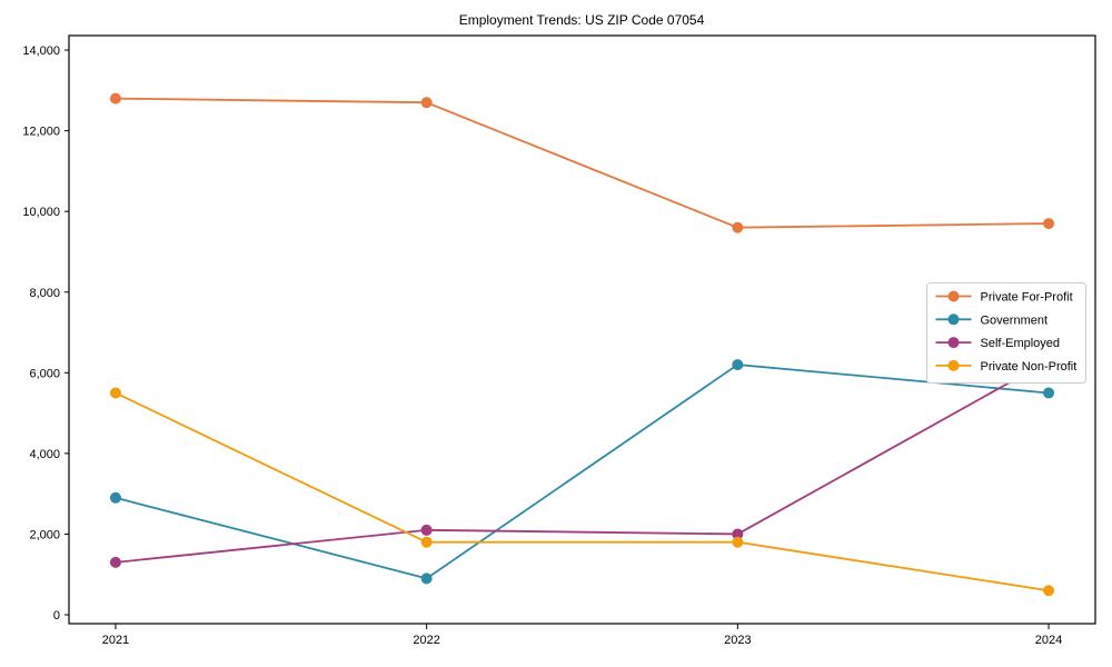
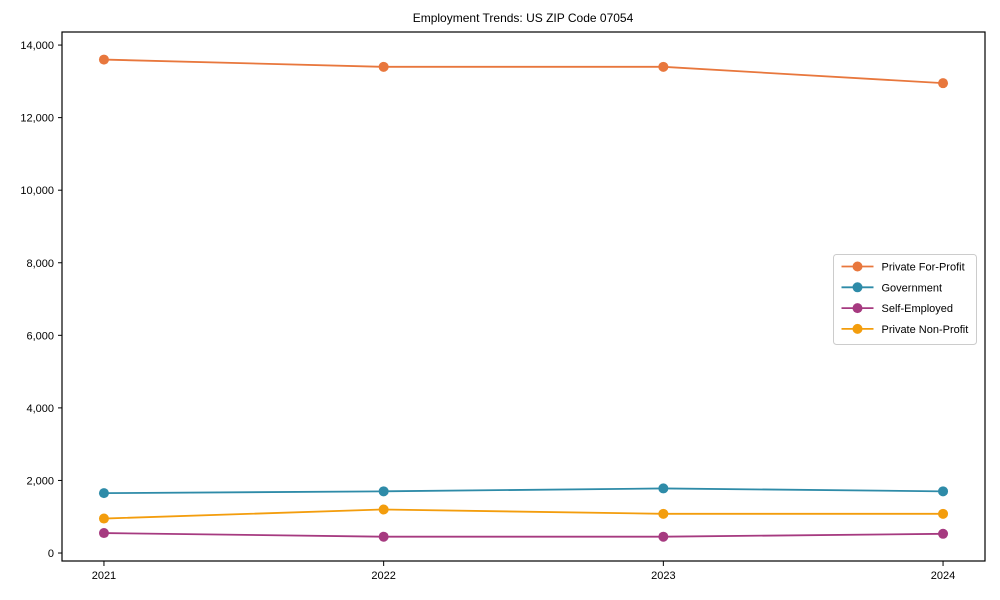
Private For-Profit/2021: 12800 -> 13600
Government/2021: 2900 -> 1600
Self-Employed/2021: 1300 -> 600
Private Non-Profit/2021: 5500 -> 1000
Private For-Profit/2022: 12700 -> 13400
Government/2022: 900 -> 1700
Self-Employed/2022: 2100 -> 400
Private Non-Profit/2022: 1800 -> 1200
Private For-Profit/2023: 9600 -> 13400
Government/2023: 6200 -> 1800
Self-Employed/2023: 2000 -> 400
Private Non-Profit/2023: 1800 -> 1100
Private For-Profit/2024: 9700 -> 13000
Government/2024: 5500 -> 1700
Self-Employed/2024: 6300 -> 500
Private Non-Profit/2024: 600 -> 1100
